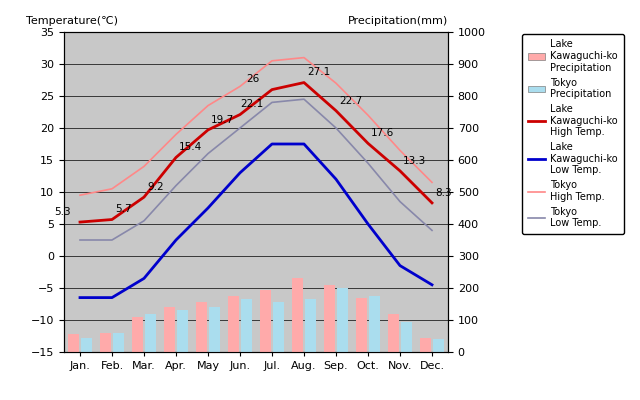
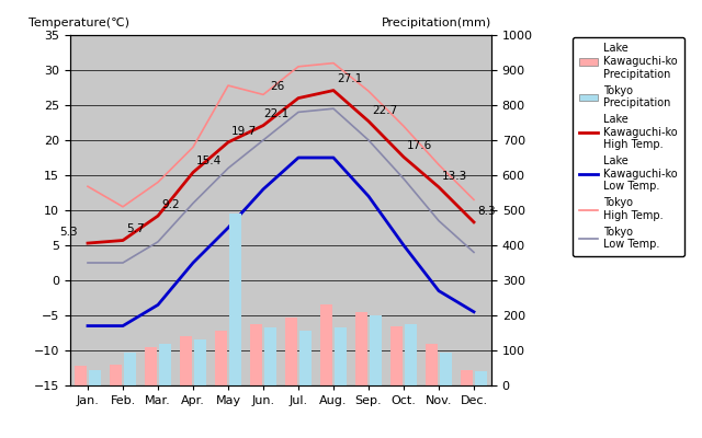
Tokyo High Temp./Jan.: 9.5 -> 13.4
Tokyo Precipitation/Feb.: 60 -> 95
Tokyo High Temp./May: 23.5 -> 27.8
Tokyo Precipitation/May: 140 -> 490
